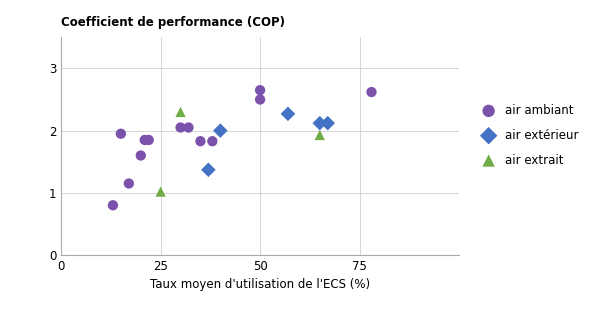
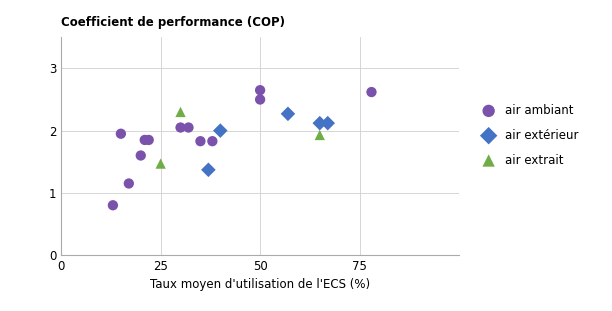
air extrait/25: 1.02 -> 1.47
